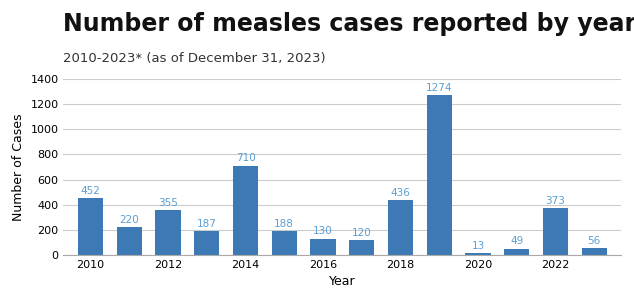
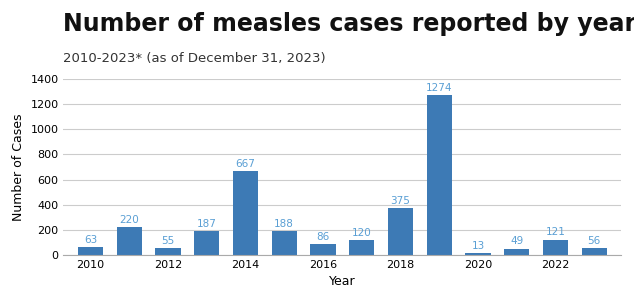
2010: 452 -> 63
2012: 355 -> 55
2014: 710 -> 667
2016: 130 -> 86
2018: 436 -> 375
2022: 373 -> 121
